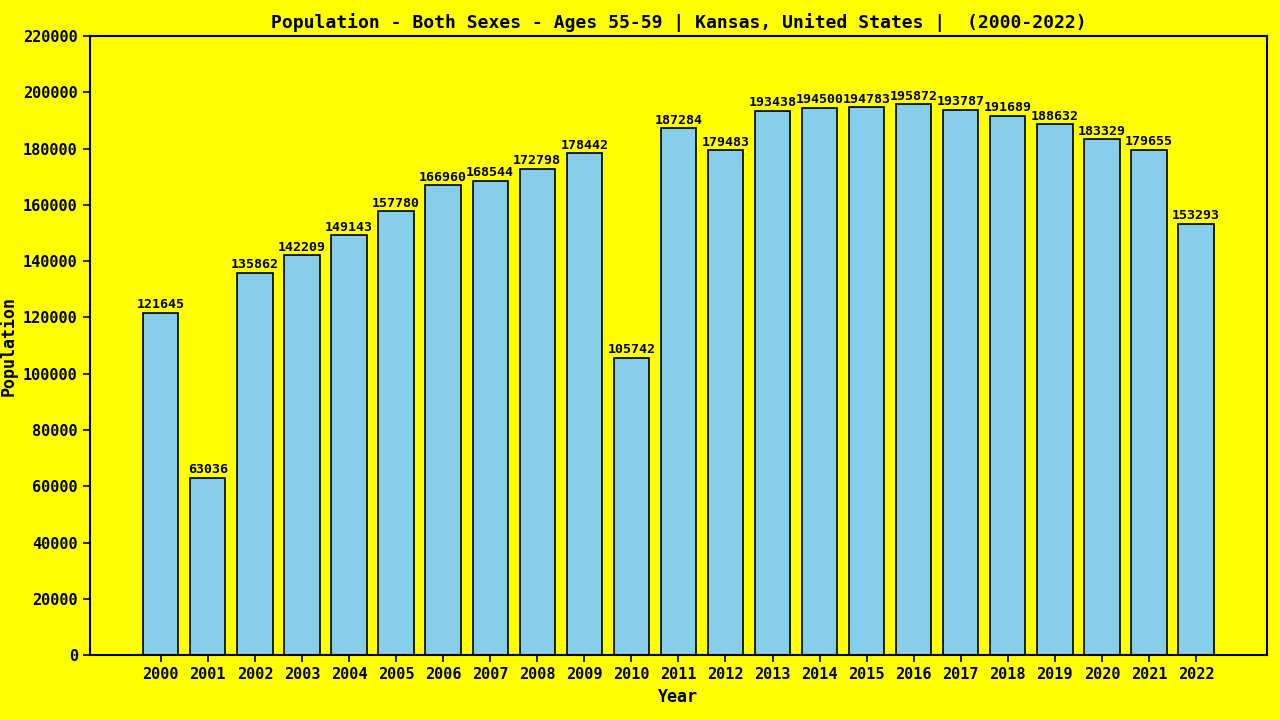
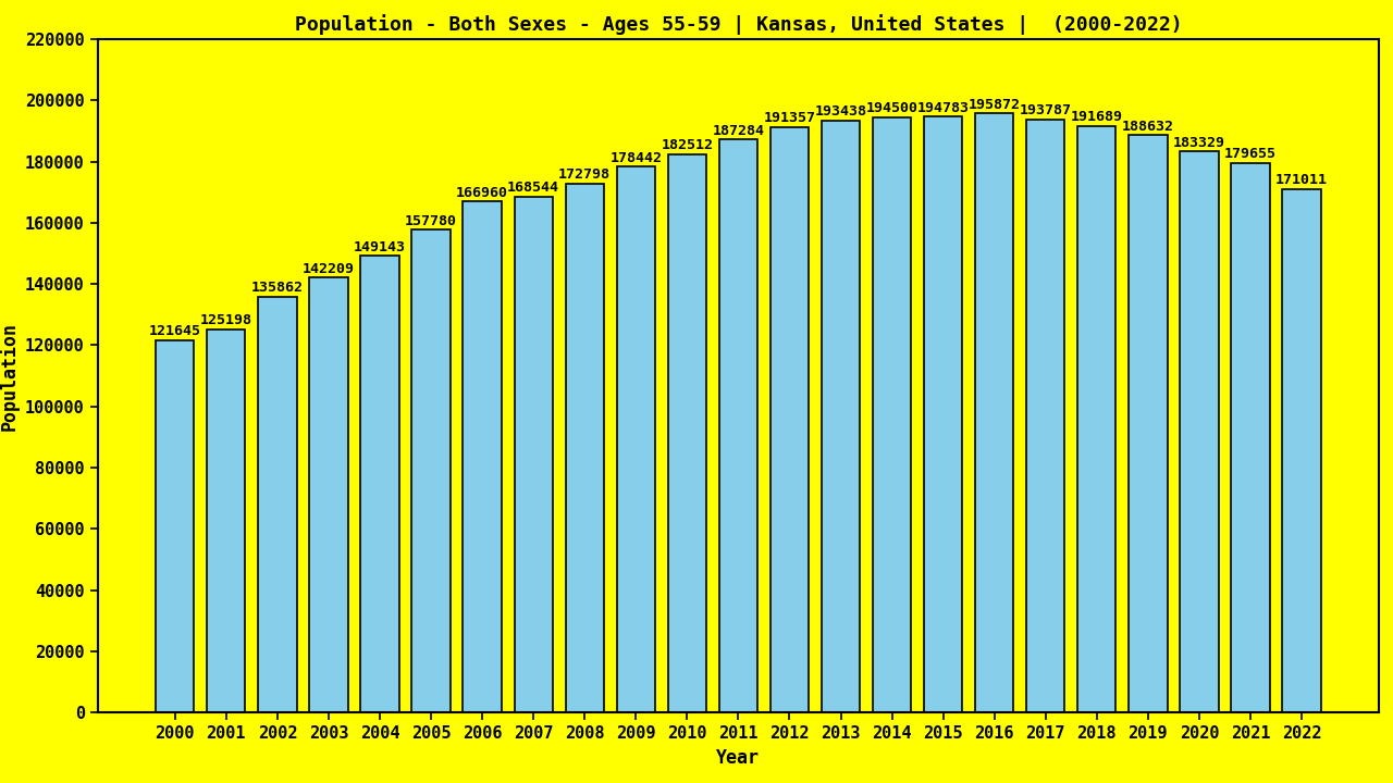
2001: 63036 -> 125198
2010: 105742 -> 182512
2012: 179483 -> 191357
2022: 153293 -> 171011
